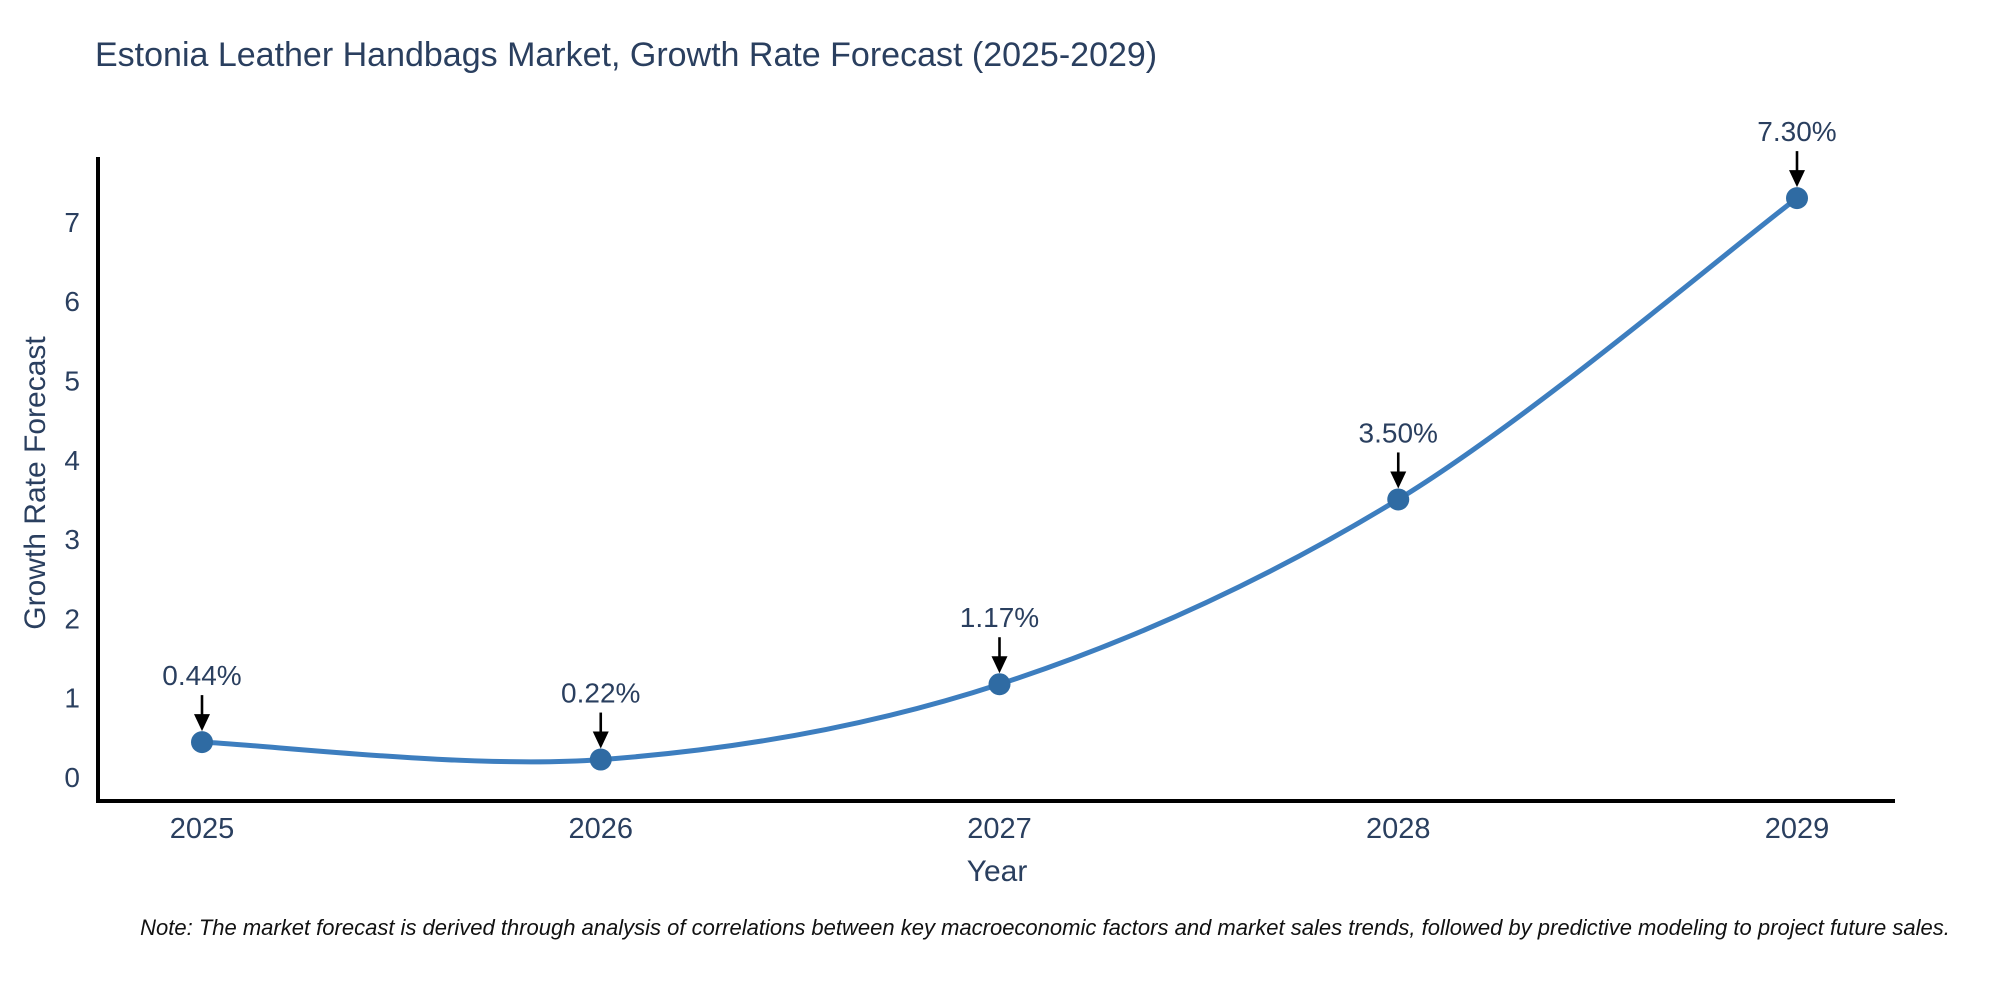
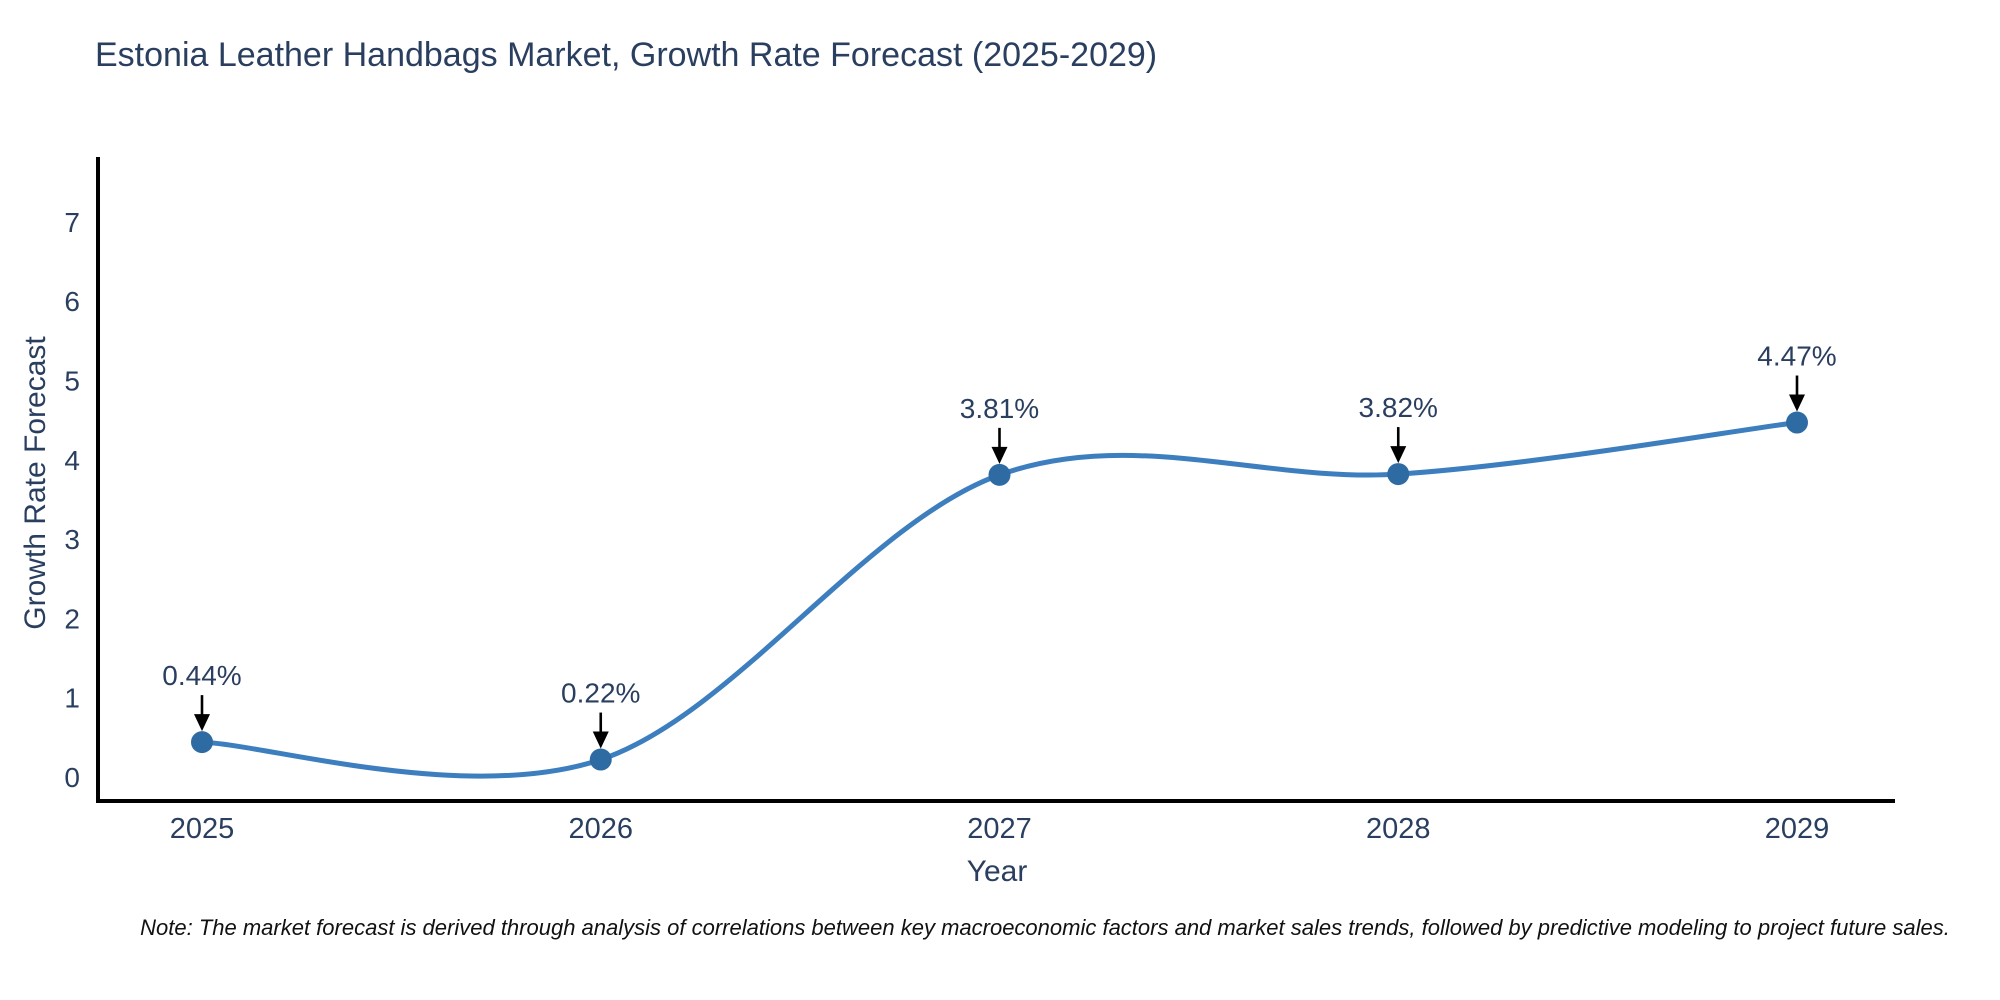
2027: 1.17% -> 3.81%
2028: 3.50% -> 3.82%
2029: 7.30% -> 4.47%
